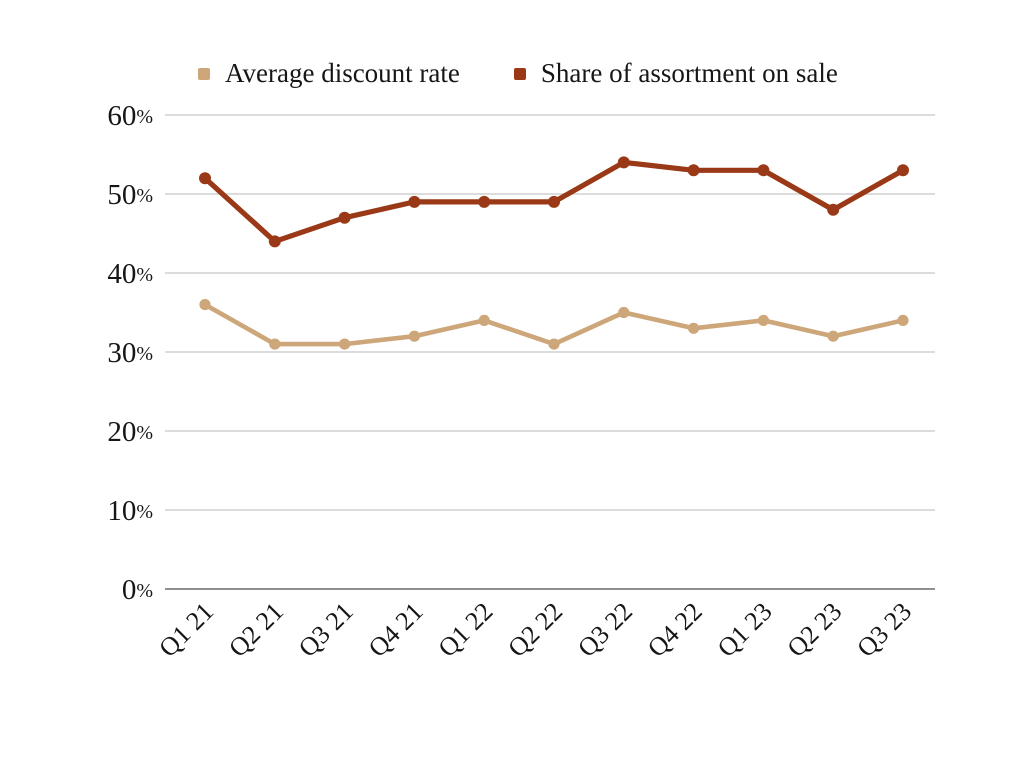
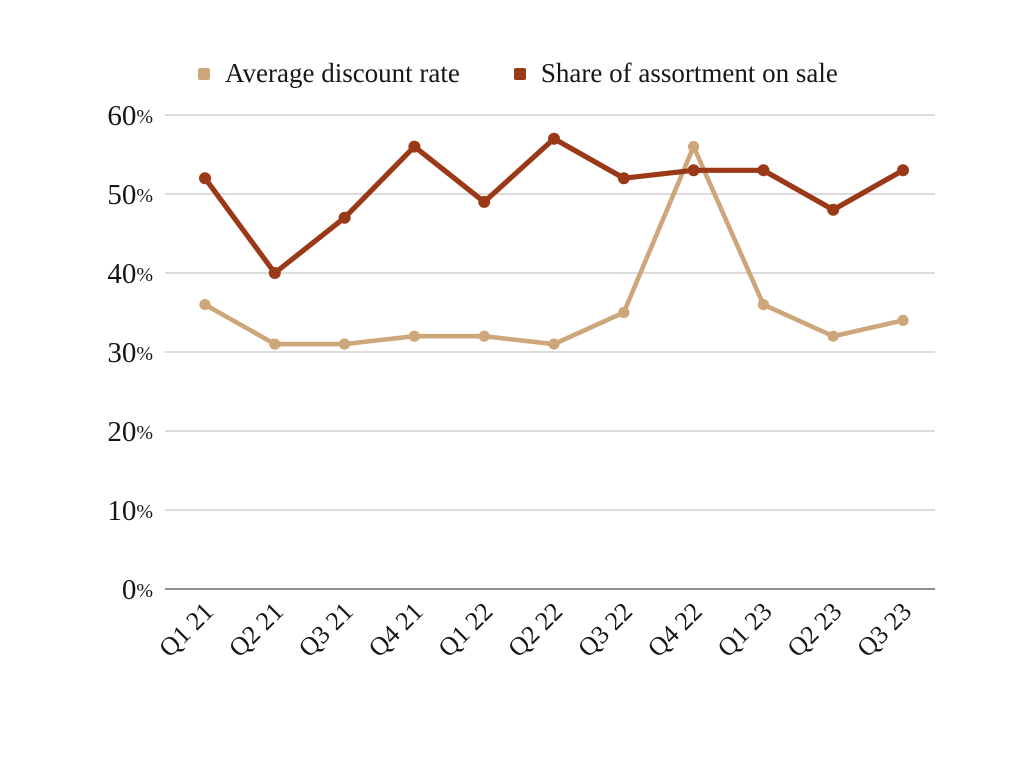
Share of assortment on sale/Q2 21: 44 -> 40
Share of assortment on sale/Q4 21: 49 -> 56
Average discount rate/Q1 22: 34 -> 32
Share of assortment on sale/Q2 22: 49 -> 57
Share of assortment on sale/Q3 22: 54 -> 52
Average discount rate/Q4 22: 33 -> 56
Average discount rate/Q1 23: 34 -> 36
